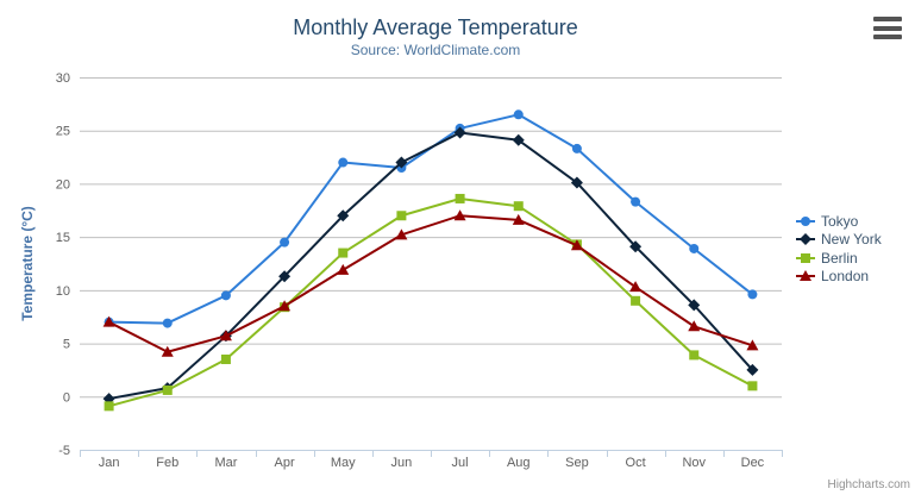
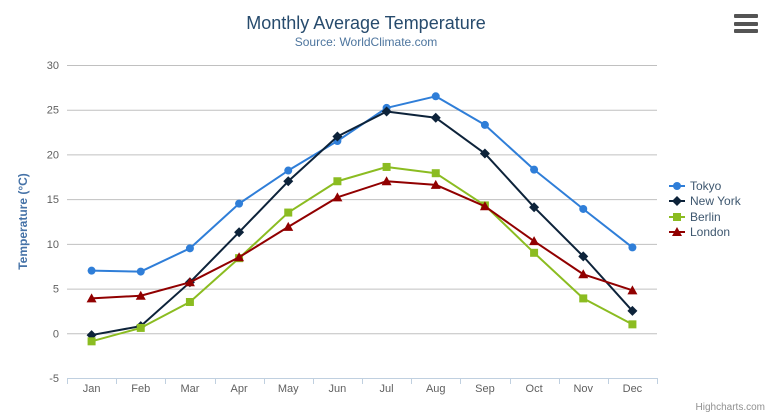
London/Jan: 7 -> 4
Tokyo/May: 22 -> 18
